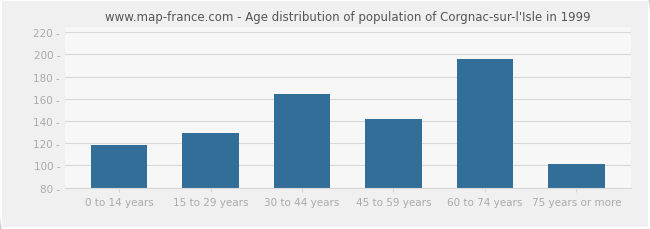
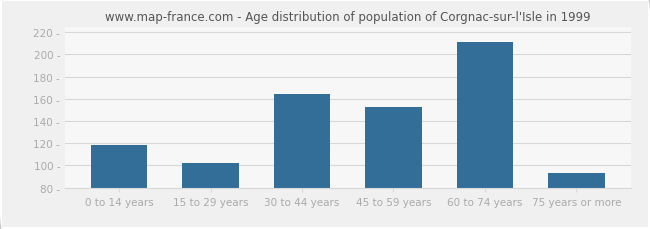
15 to 29 years: 129 - -> 102 -
45 to 59 years: 142 - -> 153 -
60 to 74 years: 196 - -> 211 -
75 years or more: 101 - -> 93 -
